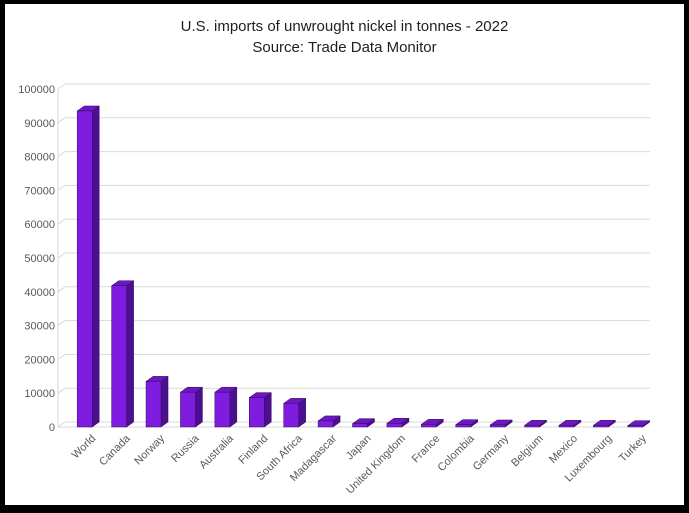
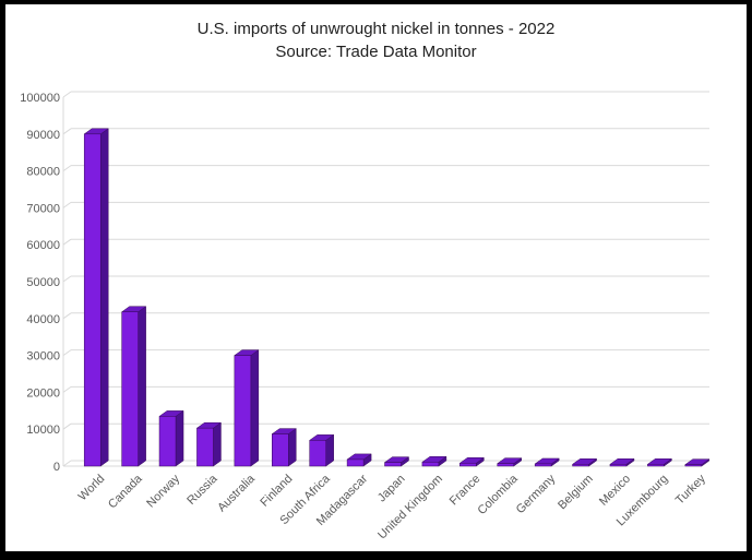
World: 94000 -> 90000
Australia: 10000 -> 30000
